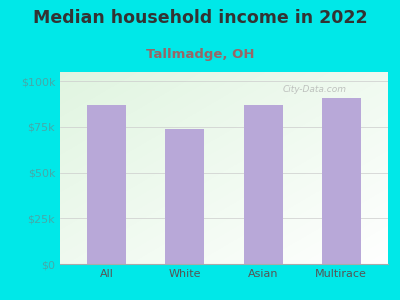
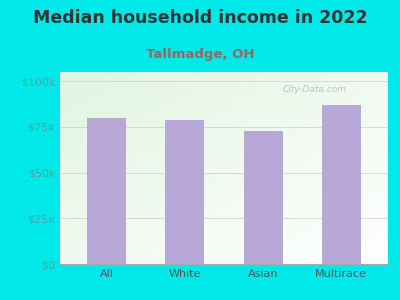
All: $87k -> $80k
White: $74k -> $79k
Asian: $87k -> $73k
Multirace: $91k -> $87k
